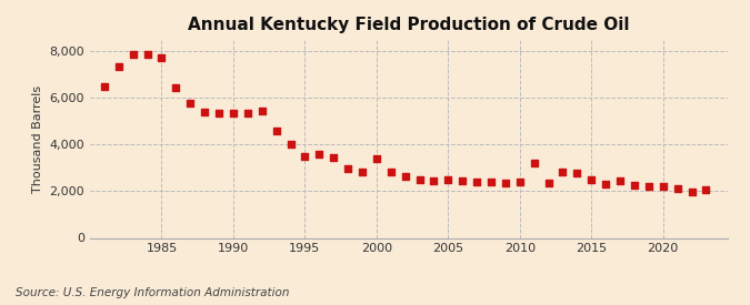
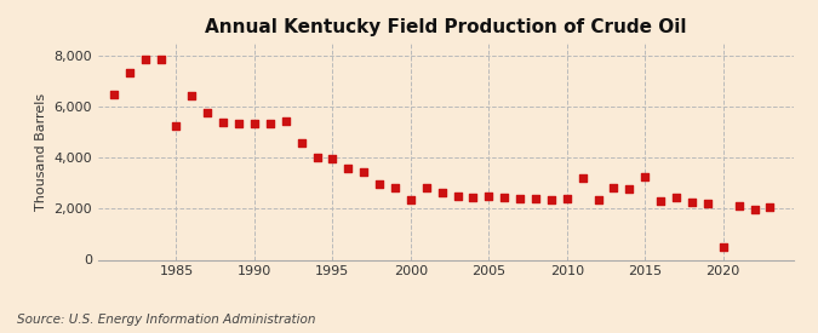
1985: 7,750 -> 5,250
1995: 3,500 -> 3,950
2000: 3,400 -> 2,350
2015: 2,500 -> 3,250
2020: 2,200 -> 500
